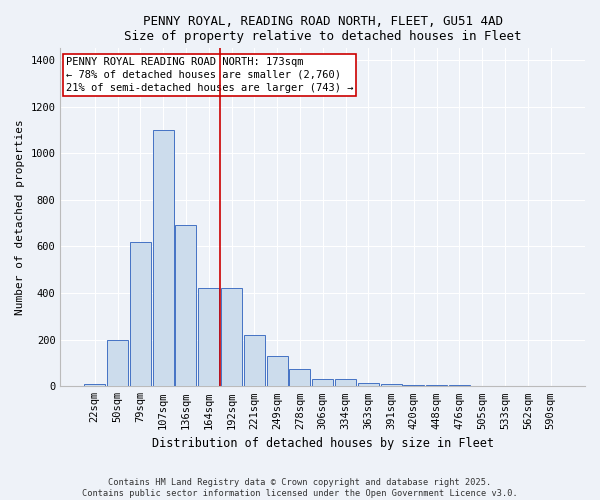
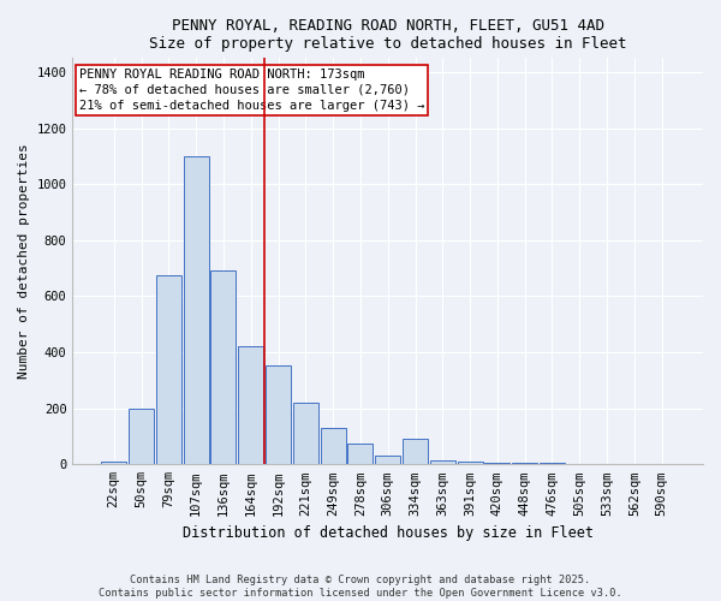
79sqm: 620 -> 675
192sqm: 420 -> 355
334sqm: 30 -> 90
